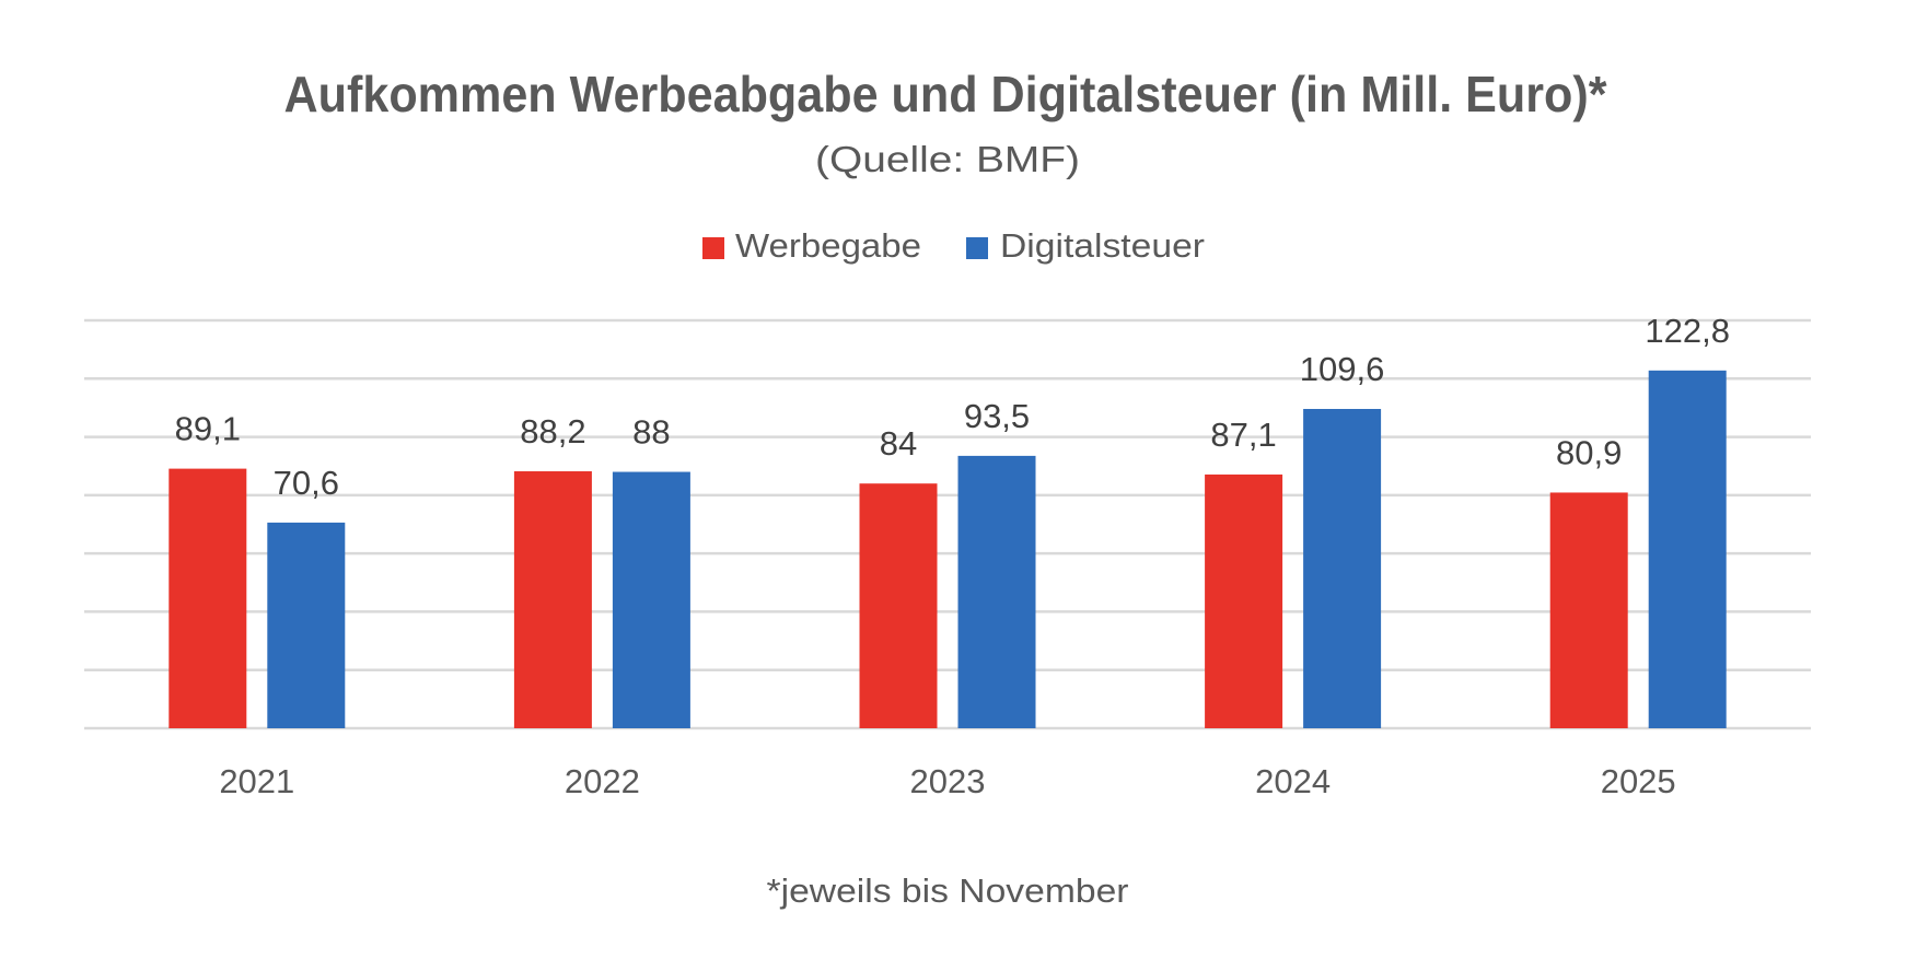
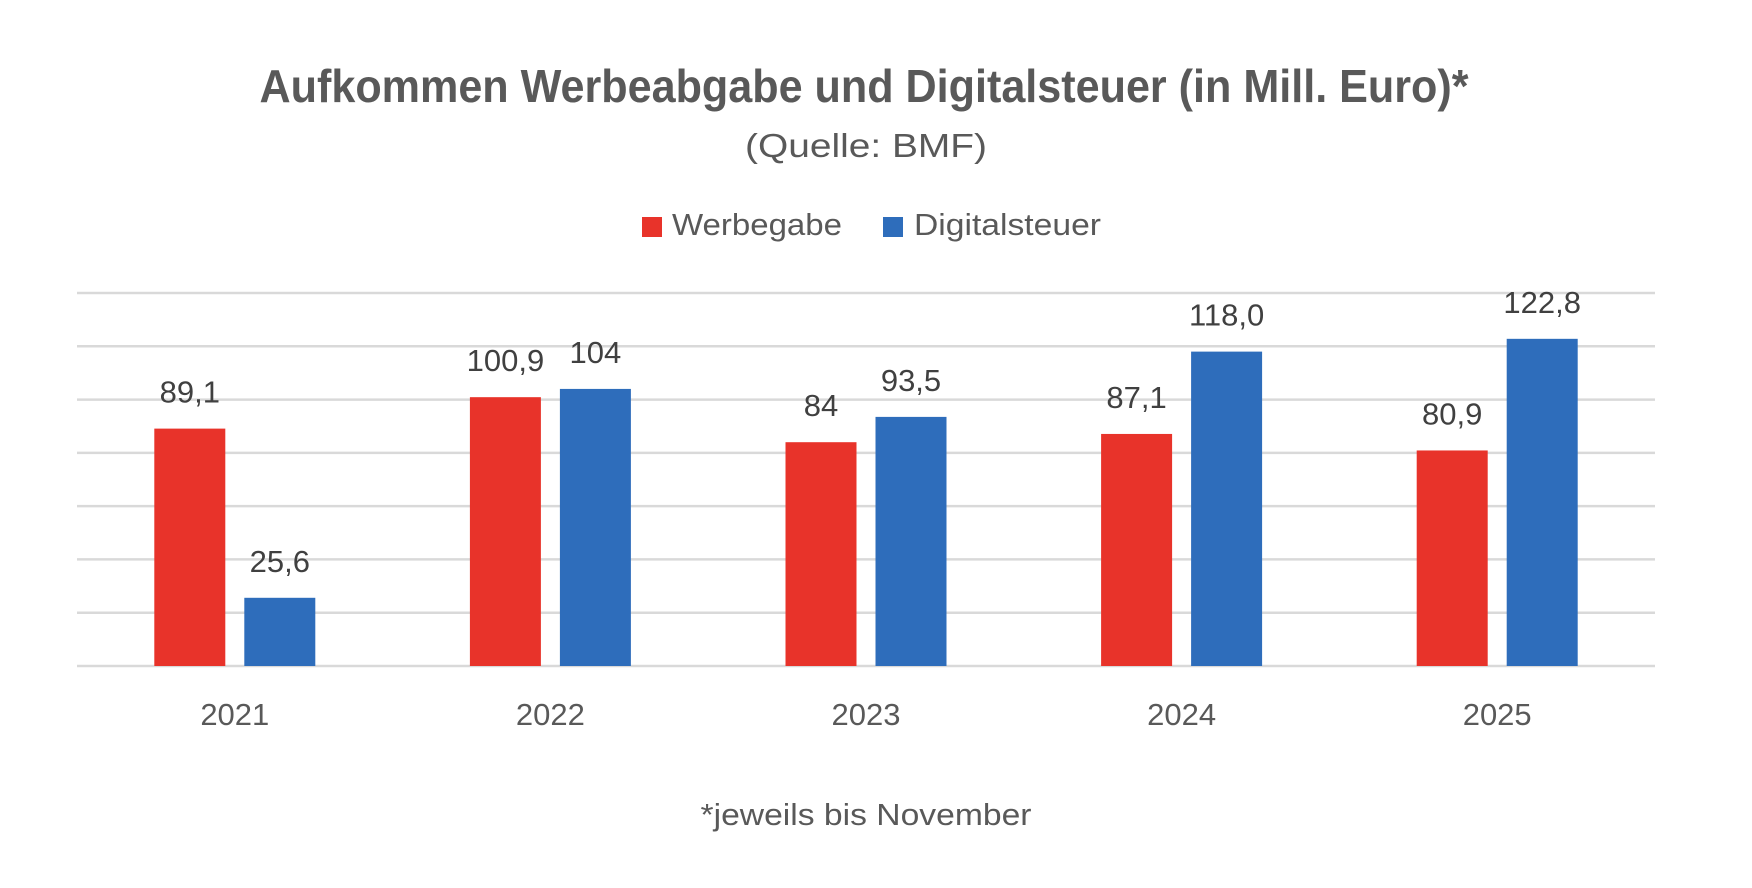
Digitalsteuer/2021: 70,6 -> 25,6
Werbegabe/2022: 88,2 -> 100,9
Digitalsteuer/2022: 88 -> 104
Digitalsteuer/2024: 109,6 -> 118,0
